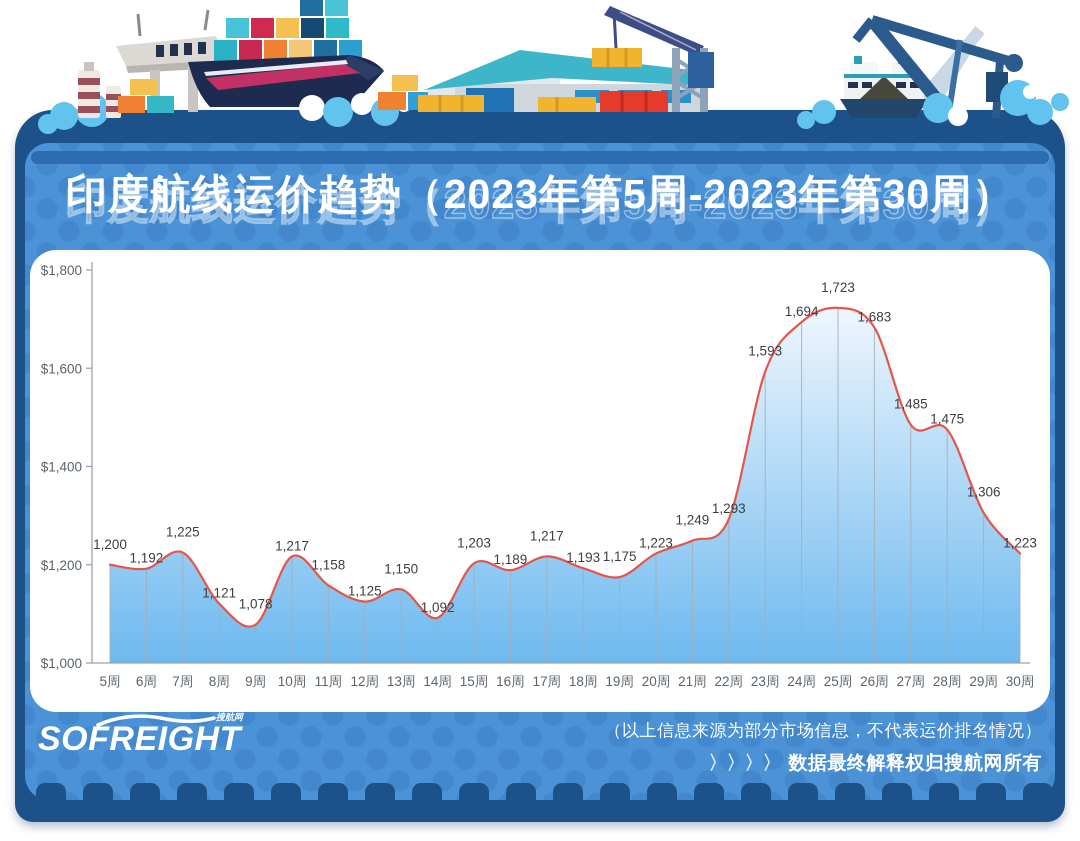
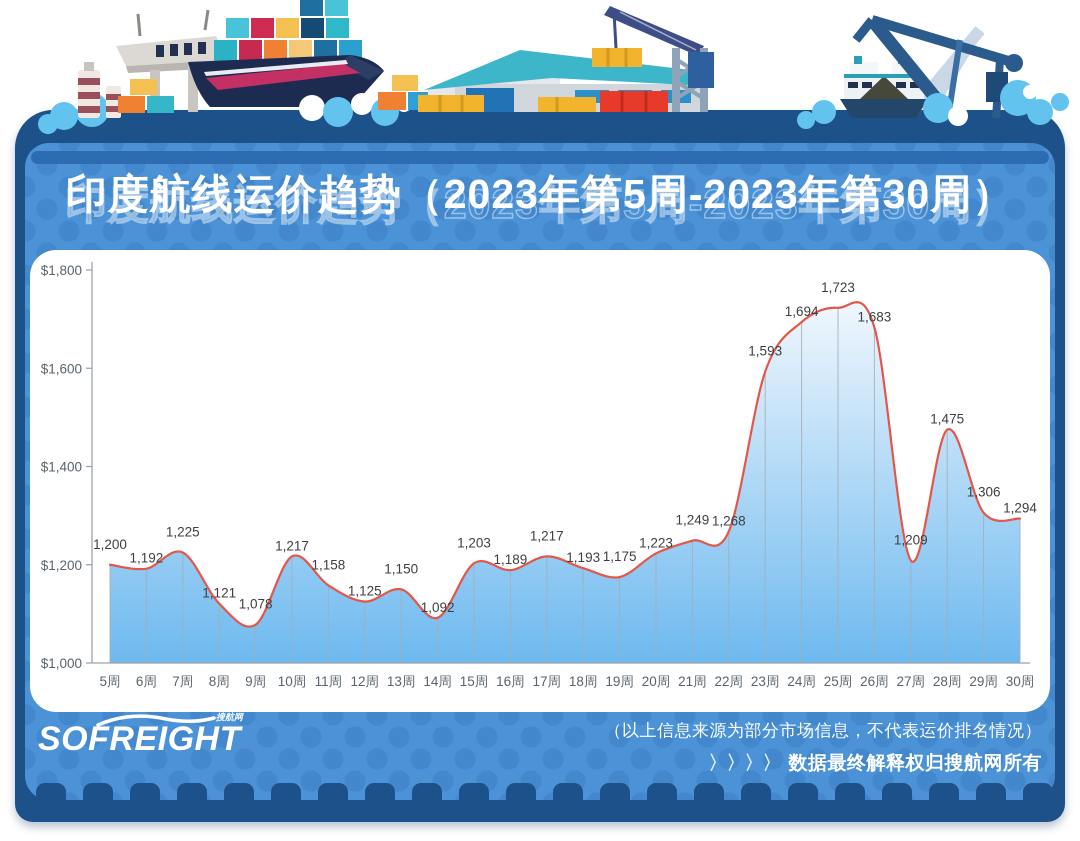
22周: 1,293 -> 1,268
27周: 1,485 -> 1,209
30周: 1,223 -> 1,294
